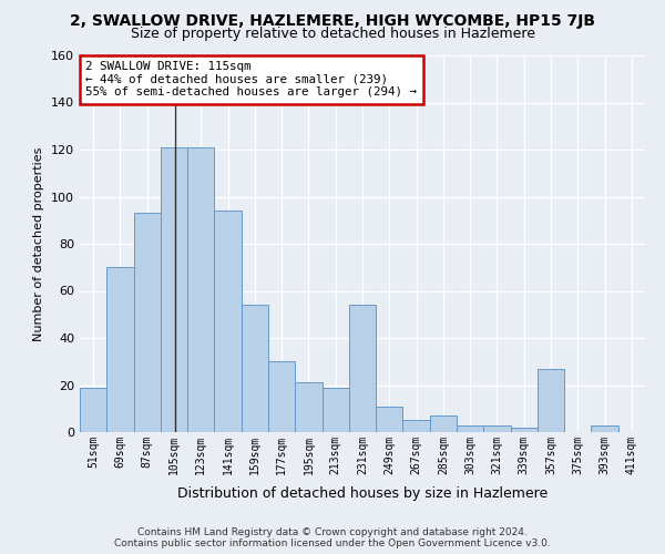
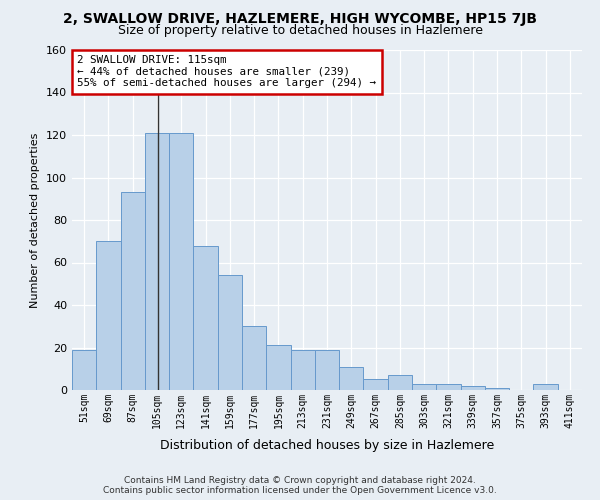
141sqm: 94 -> 68
231sqm: 54 -> 19
357sqm: 27 -> 1
